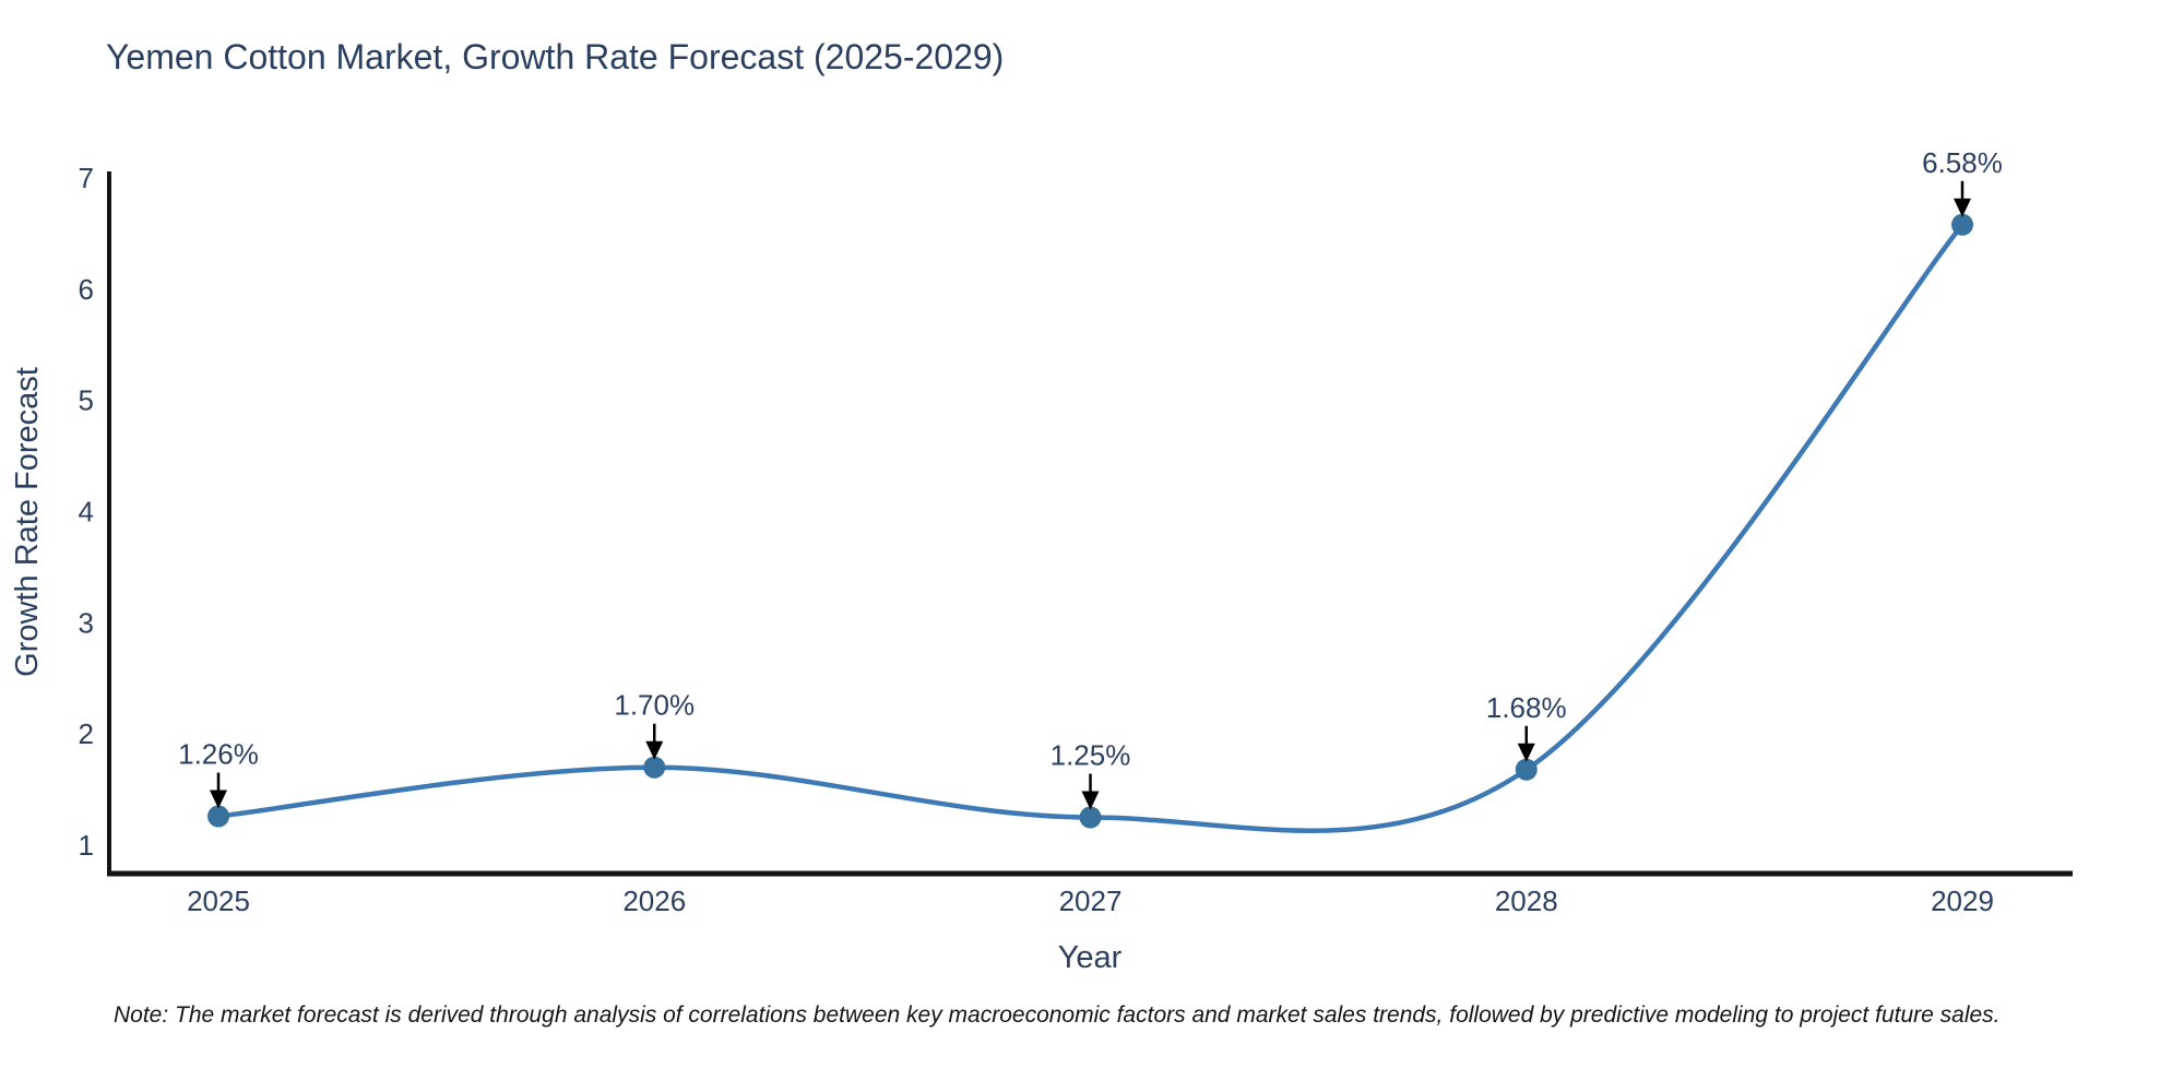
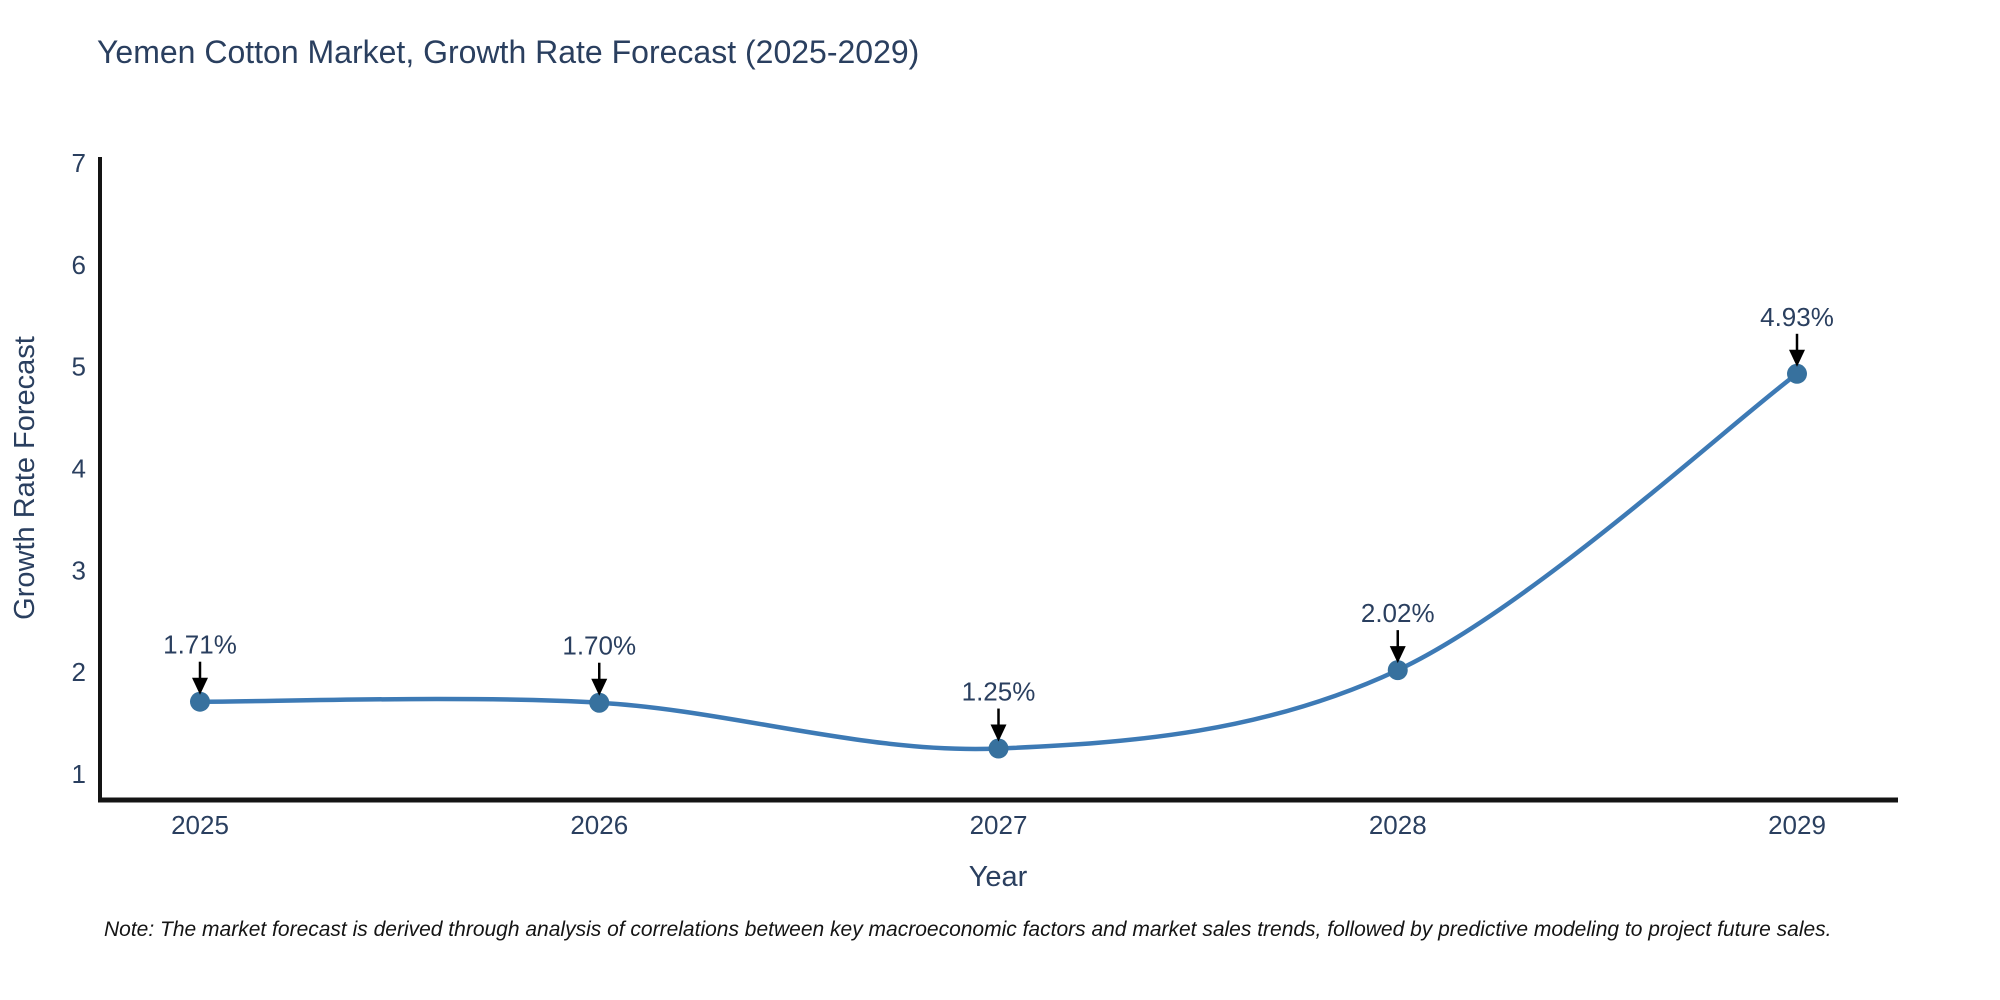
2025: 1.26% -> 1.71%
2028: 1.68% -> 2.02%
2029: 6.58% -> 4.93%
